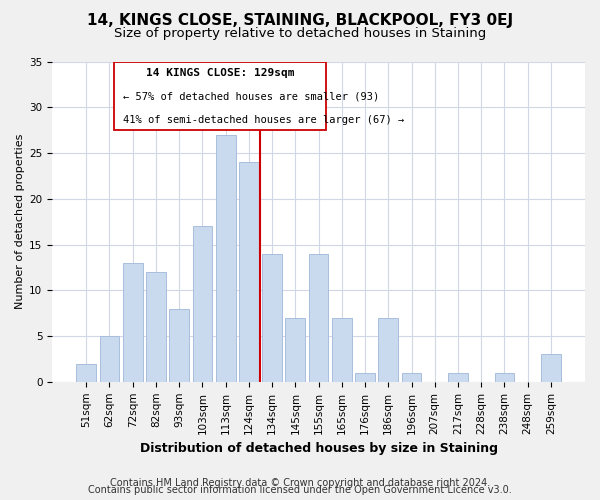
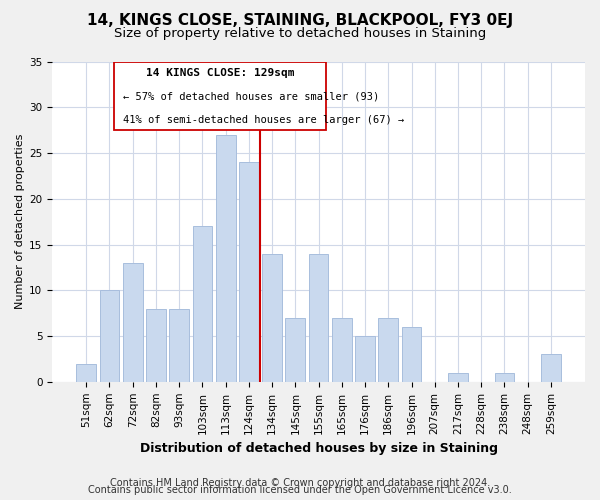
62sqm: 5 -> 10
82sqm: 12 -> 8
176sqm: 1 -> 5
196sqm: 1 -> 6
